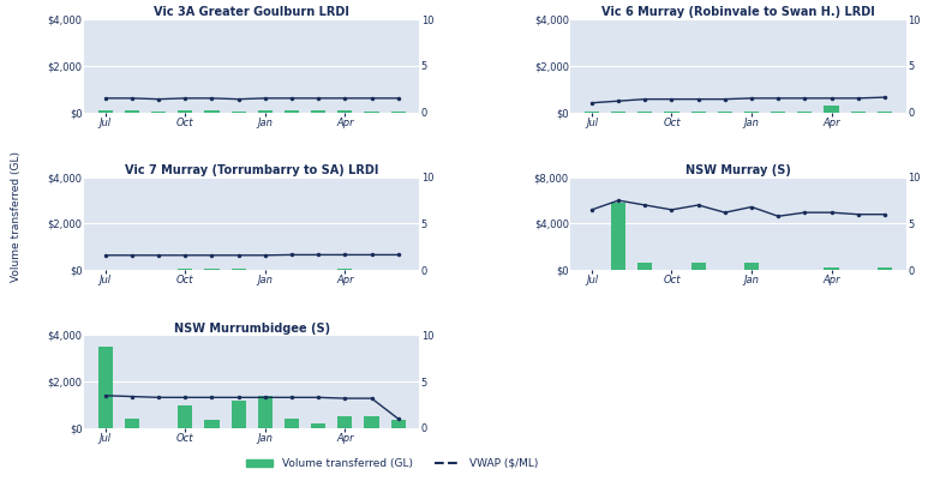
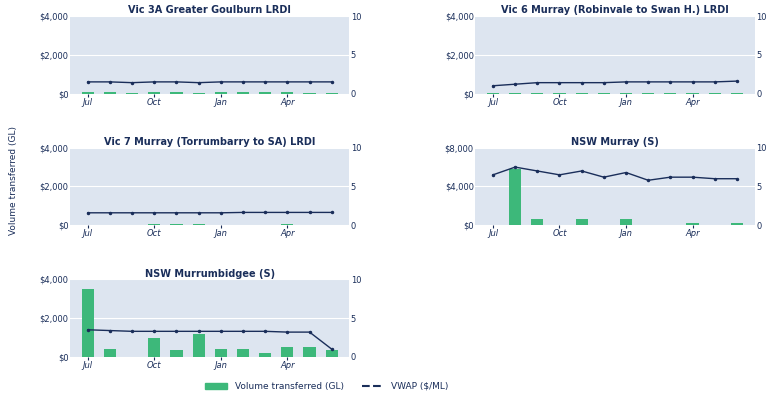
Vic 6 Murray (Robinvale to Swan H.) LRDI/Volume transferred (GL)/Apr: $300 -> $0
NSW Murrumbidgee (S)/Volume transferred (GL)/Jan: $1,400 -> $400
